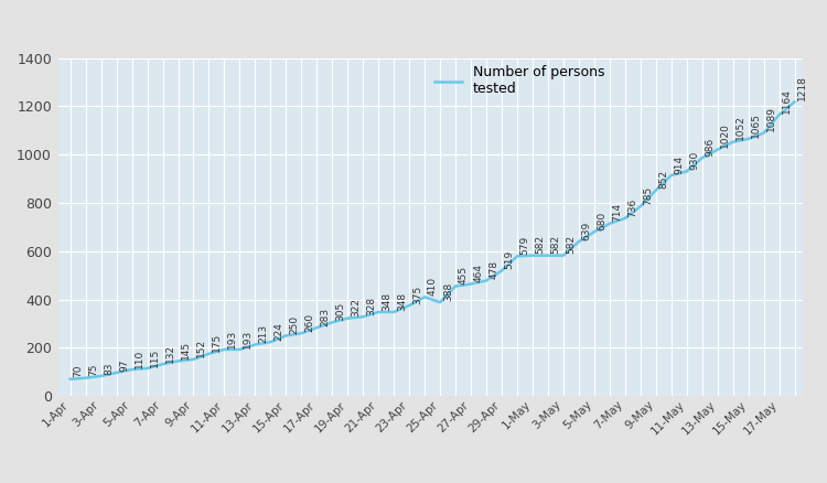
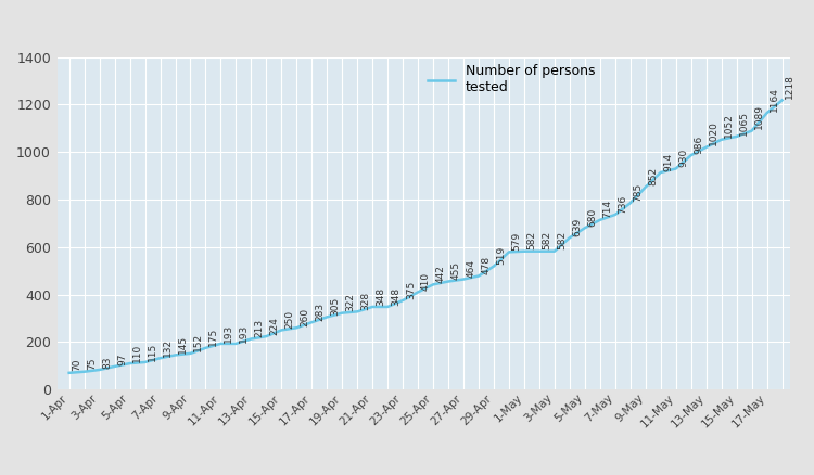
25-Apr: 388 -> 442
